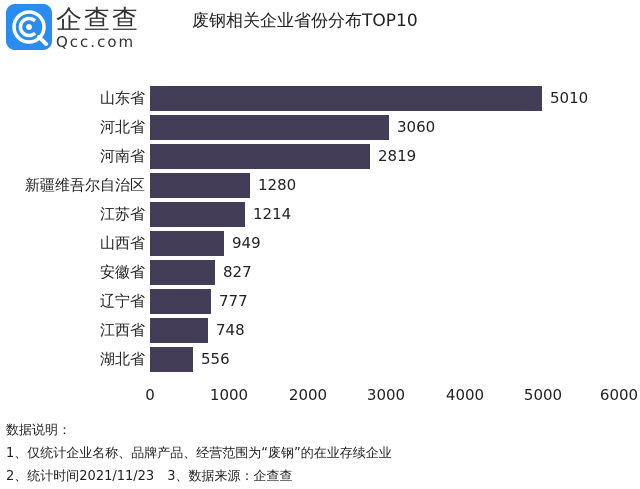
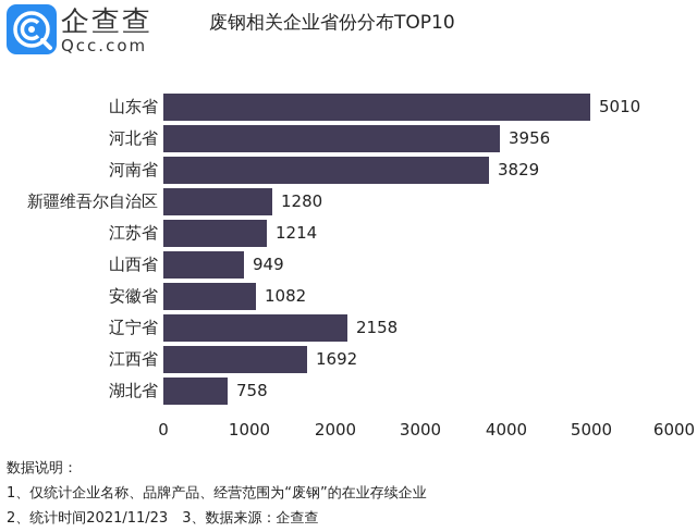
河北省: 3060 -> 3956
河南省: 2819 -> 3829
安徽省: 827 -> 1082
辽宁省: 777 -> 2158
江西省: 748 -> 1692
湖北省: 556 -> 758
